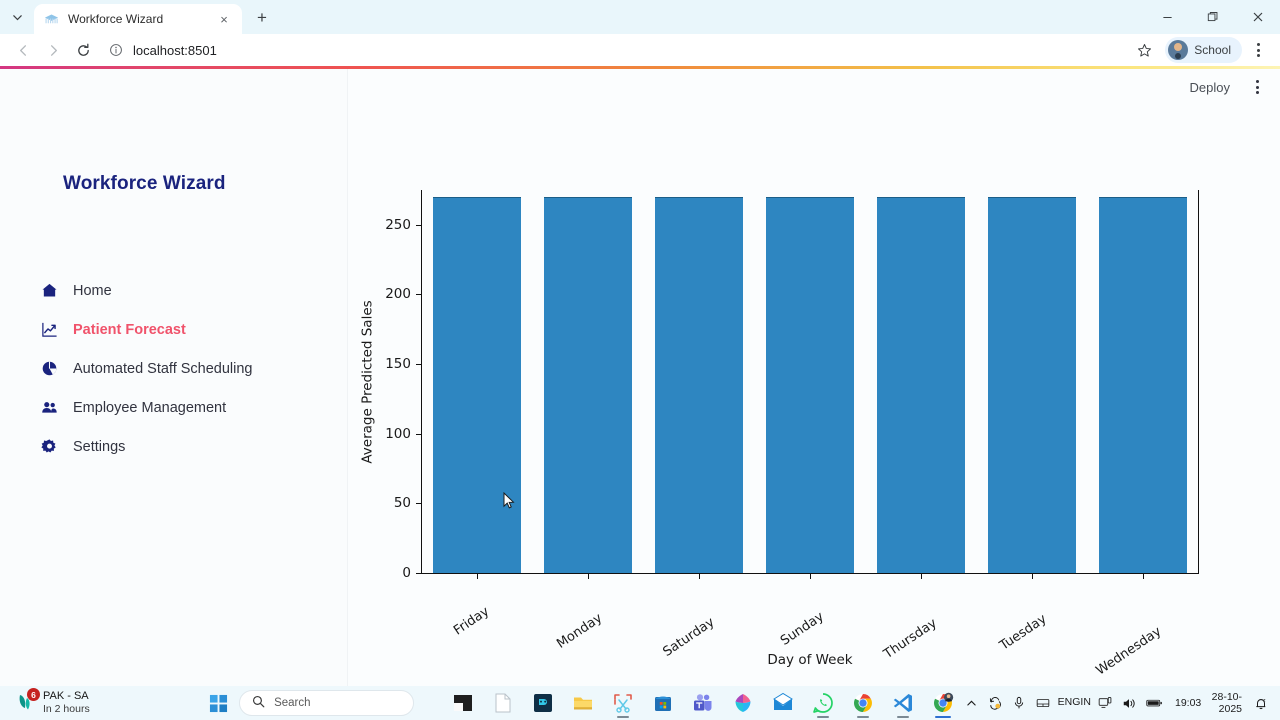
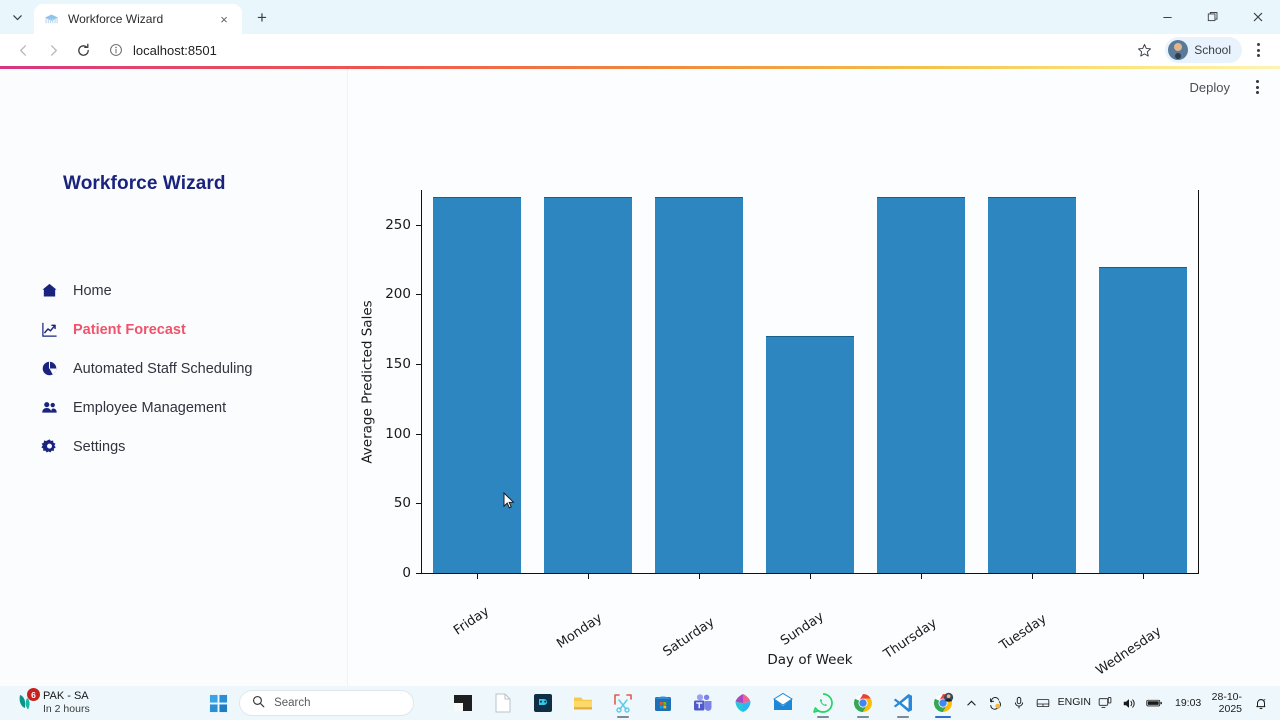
Sunday: 270 -> 170
Wednesday: 270 -> 220
